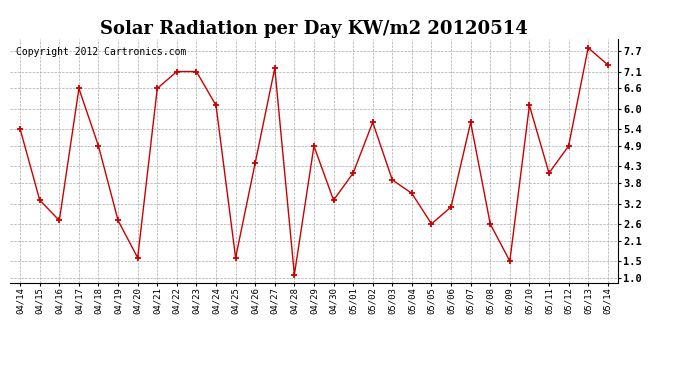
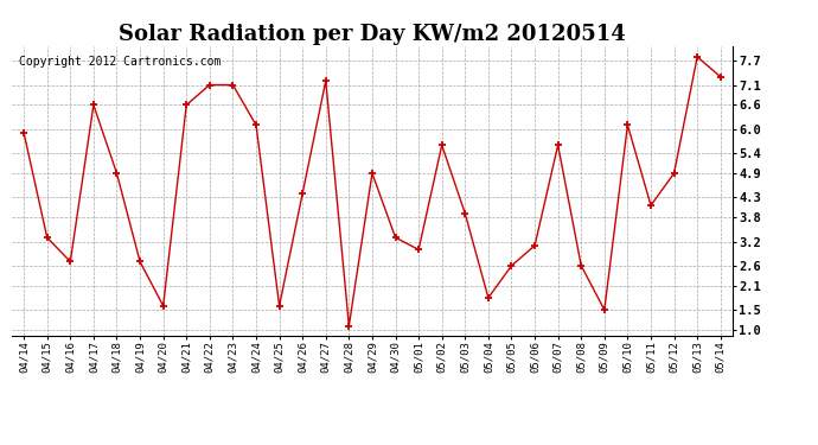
04/14: 5.4 -> 5.9
05/01: 4.1 -> 3.0
05/04: 3.5 -> 1.8
